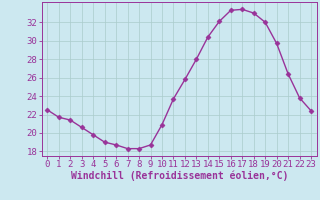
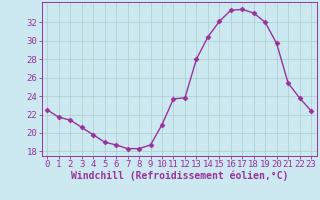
12: 25.8 -> 23.8
21: 26.4 -> 25.4
